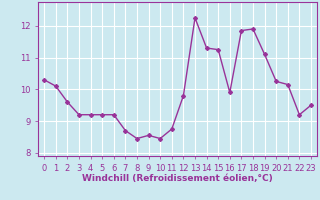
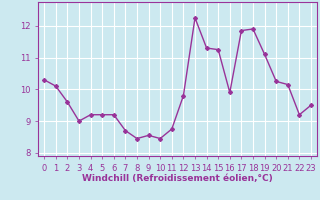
3: 9.20 -> 9.00
